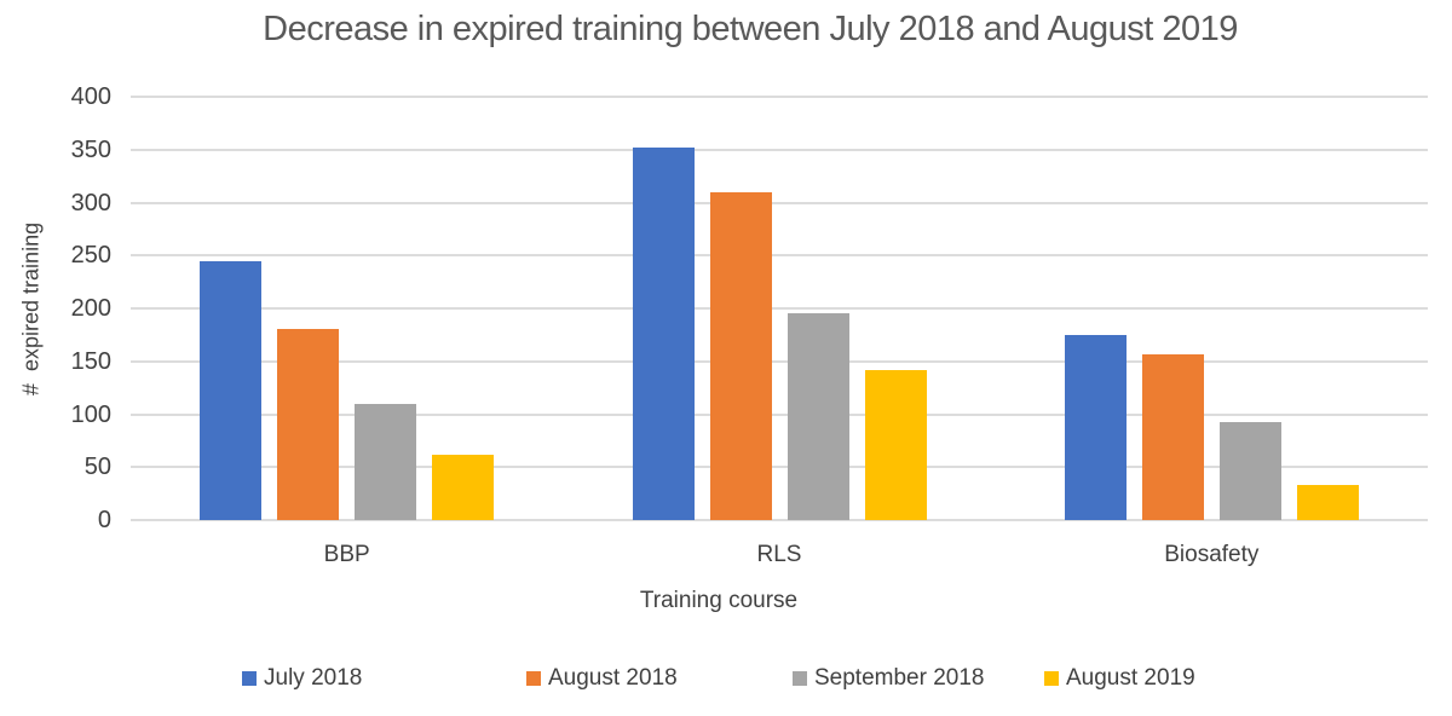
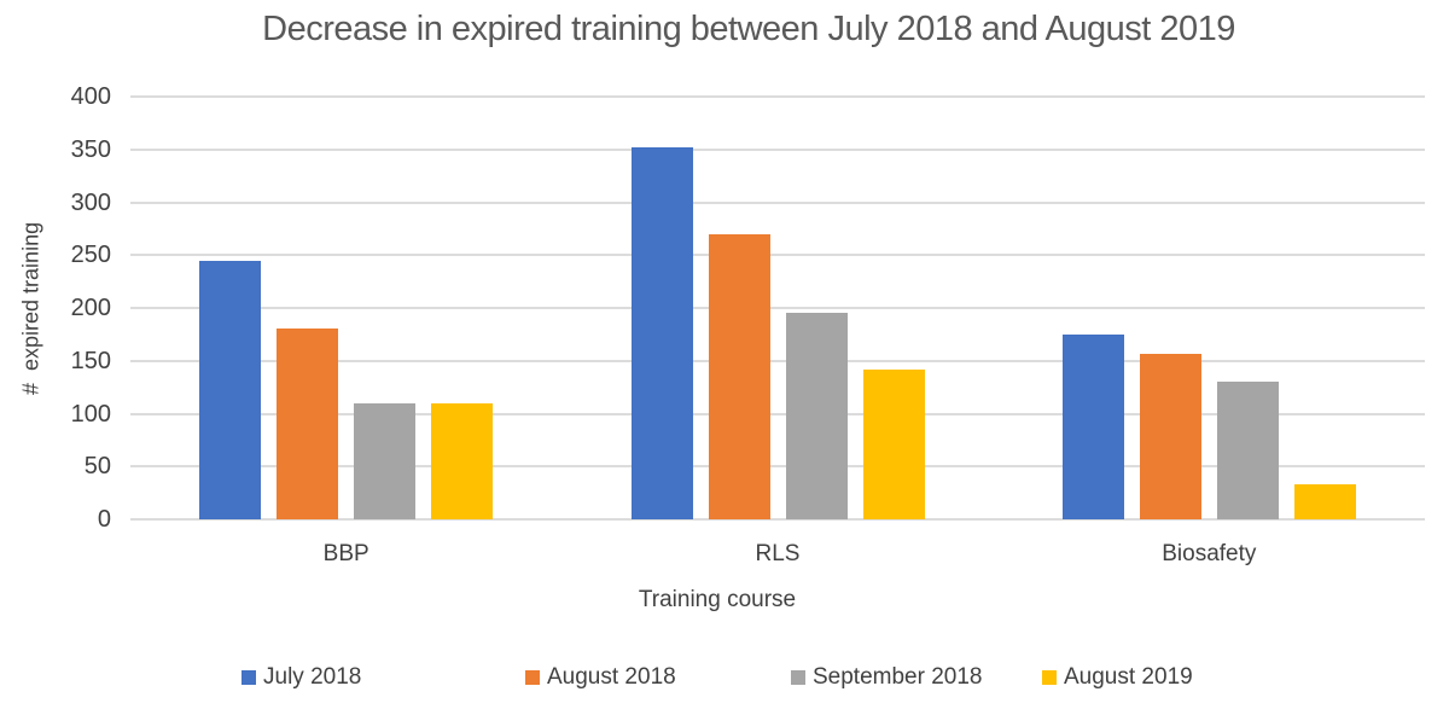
August 2019/BBP: 60 -> 110
August 2018/RLS: 310 -> 270
September 2018/Biosafety: 90 -> 130
